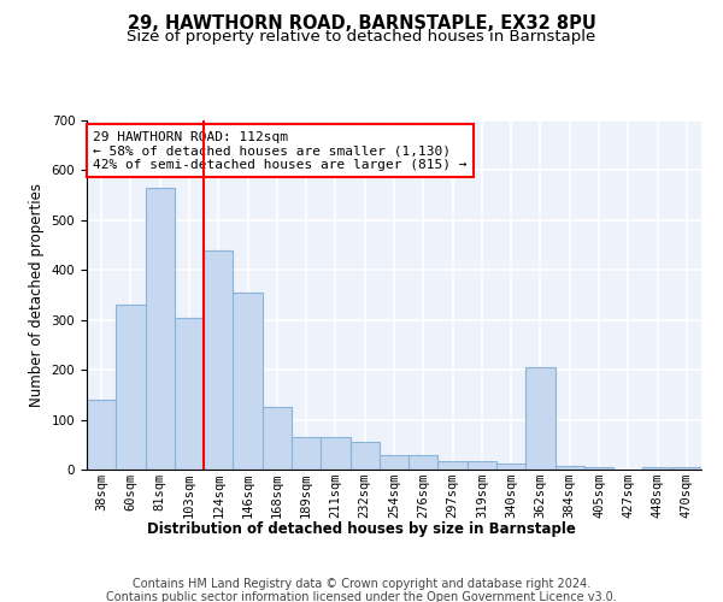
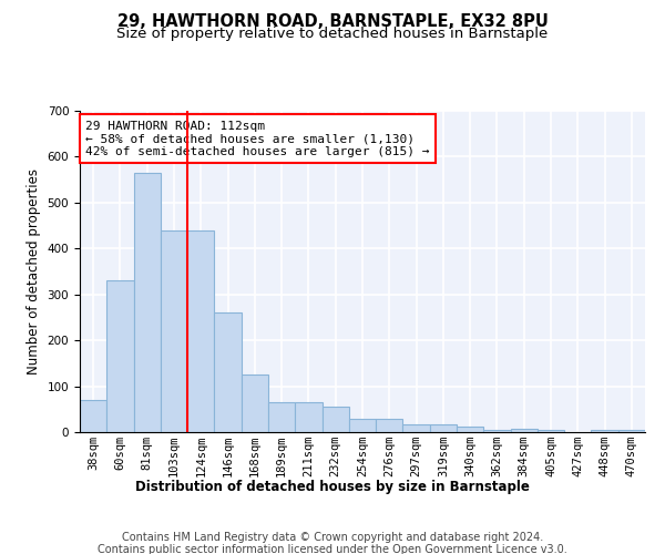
38sqm: 140 -> 70
103sqm: 305 -> 440
146sqm: 355 -> 260
362sqm: 205 -> 5
